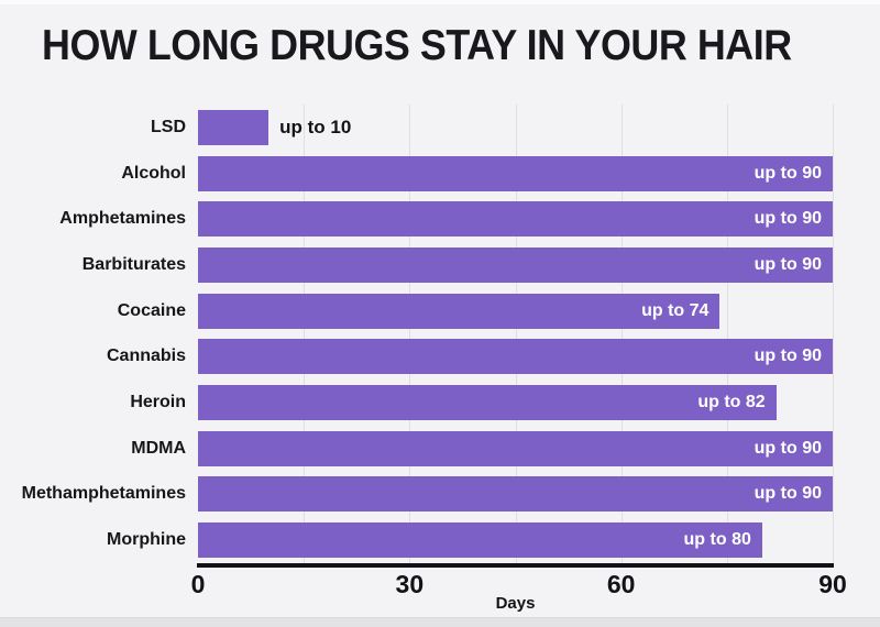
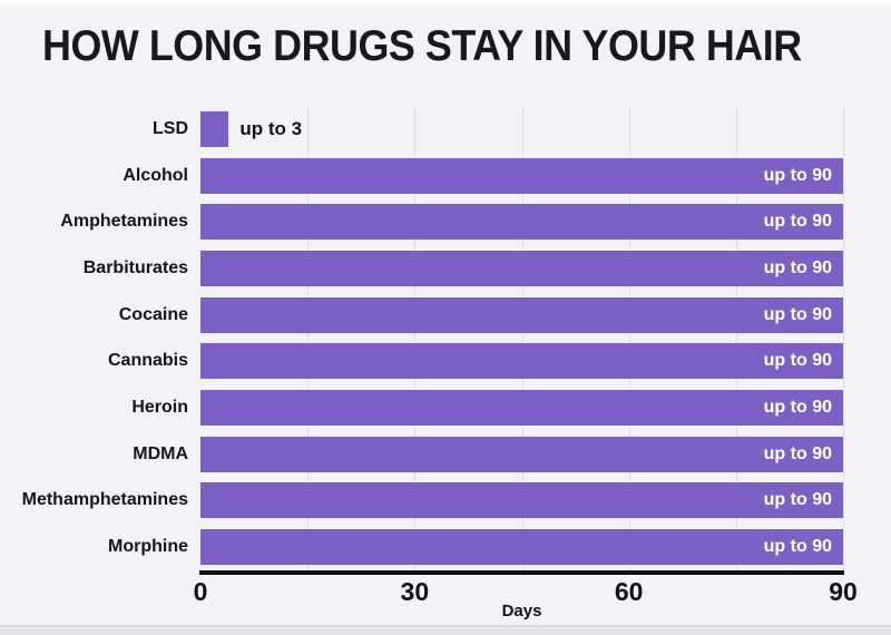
LSD: 10 -> 3
Cocaine: 74 -> 90
Heroin: 82 -> 90
Morphine: 80 -> 90
